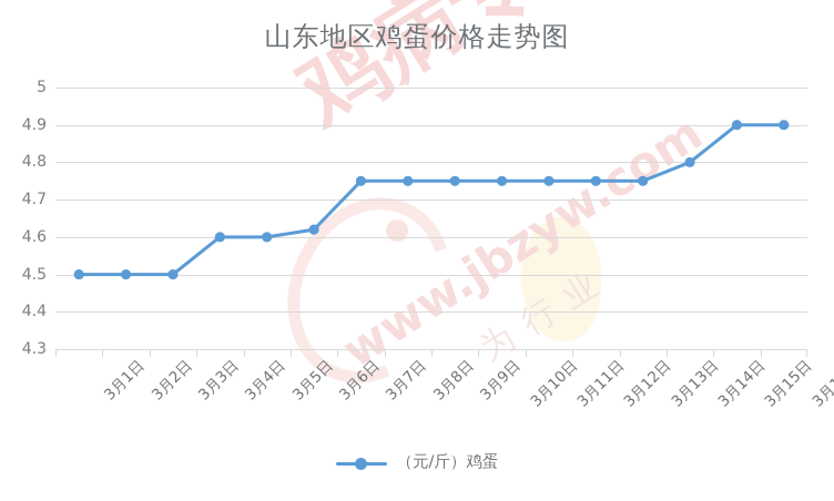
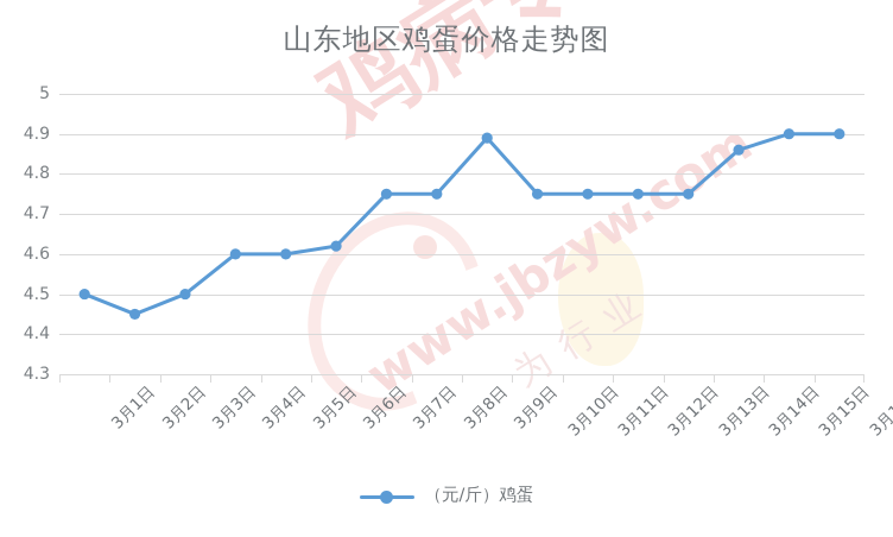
3月2日: 4.50 -> 4.45
3月9日: 4.75 -> 4.89
3月14日: 4.80 -> 4.86
